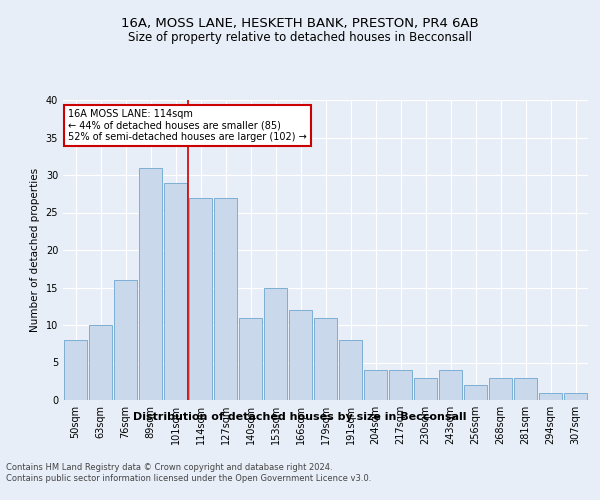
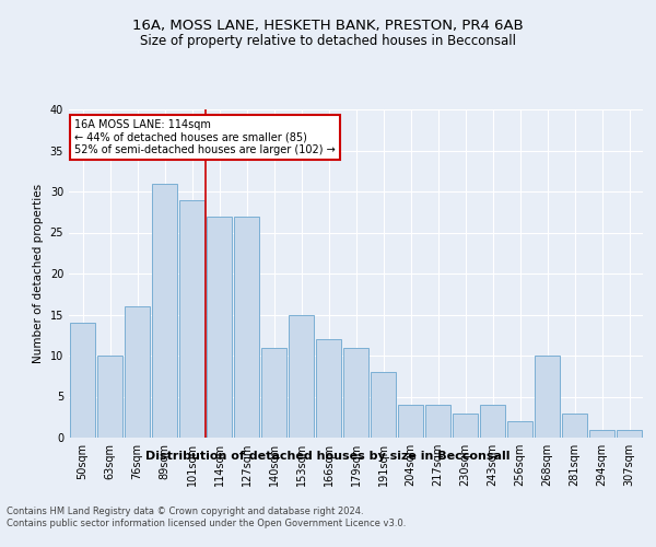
50sqm: 8 -> 14
268sqm: 3 -> 10
